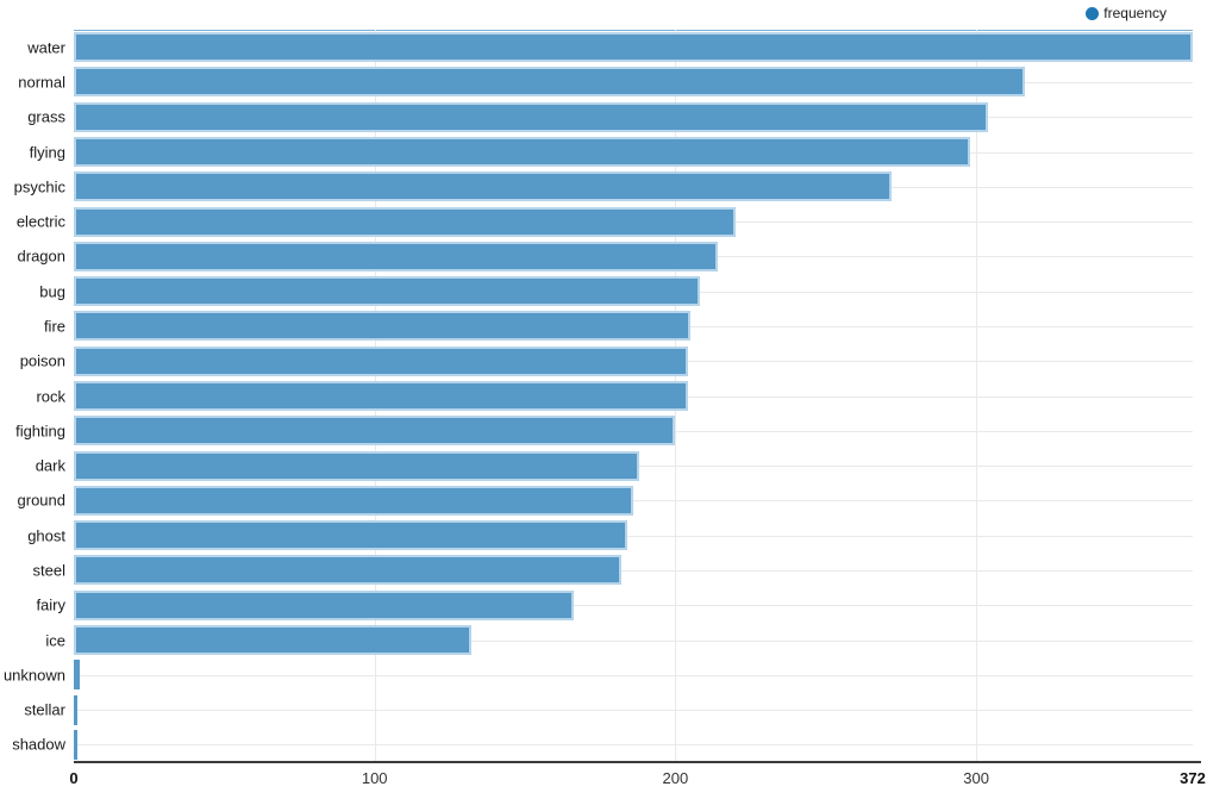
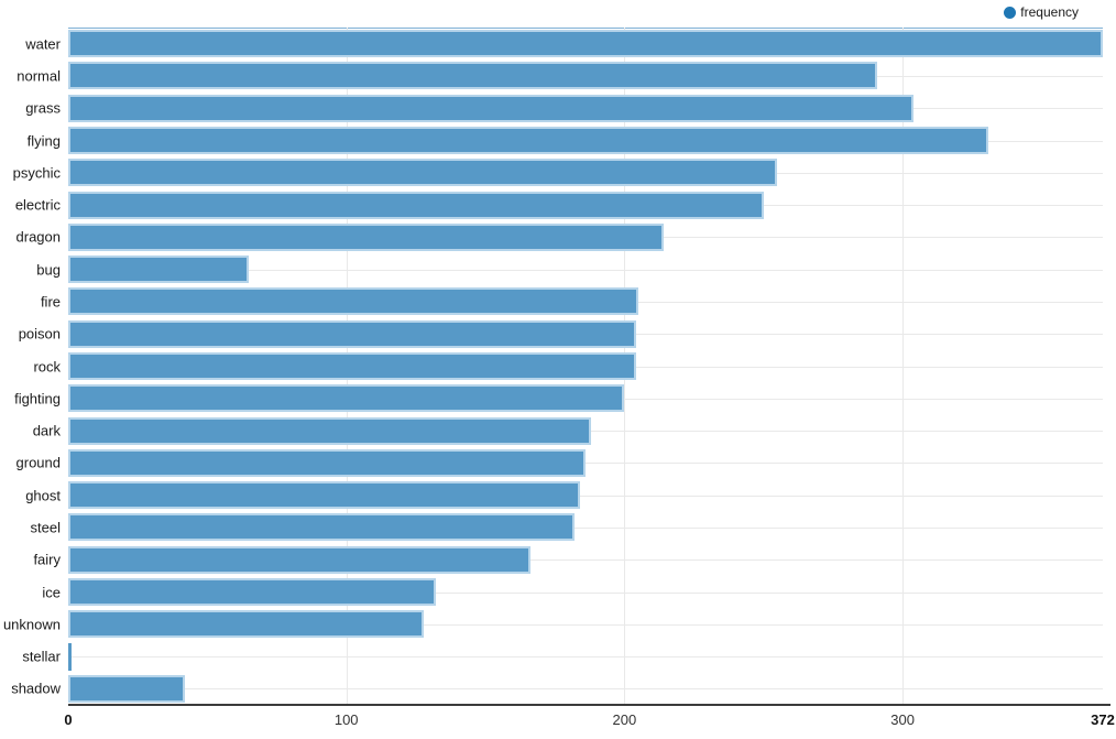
normal: 316 -> 291
flying: 298 -> 331
psychic: 272 -> 255
electric: 220 -> 250
bug: 208 -> 65
unknown: 2 -> 128
shadow: 1 -> 42
